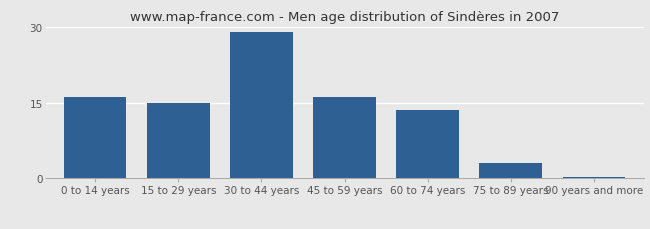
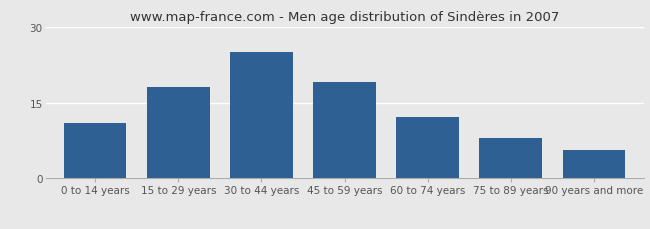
0 to 14 years: 16.0 -> 11.0
15 to 29 years: 15.0 -> 18.0
30 to 44 years: 29.0 -> 25.0
45 to 59 years: 16.0 -> 19.0
60 to 74 years: 13.5 -> 12.2
75 to 89 years: 3.0 -> 8.0
90 years and more: 0.3 -> 5.6
